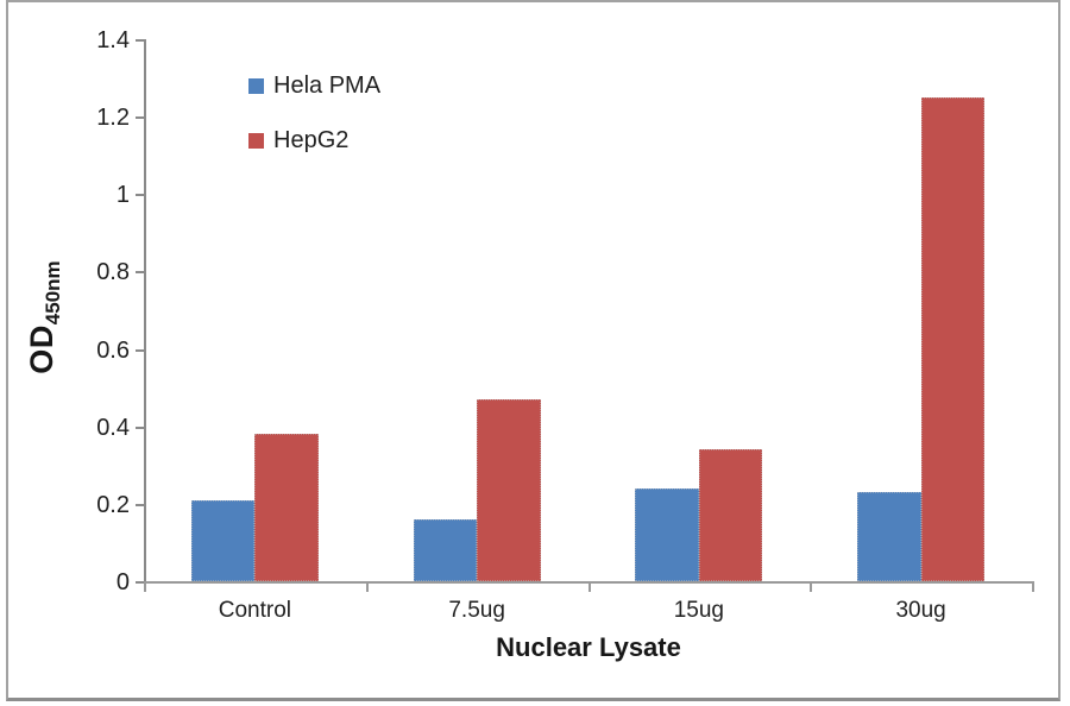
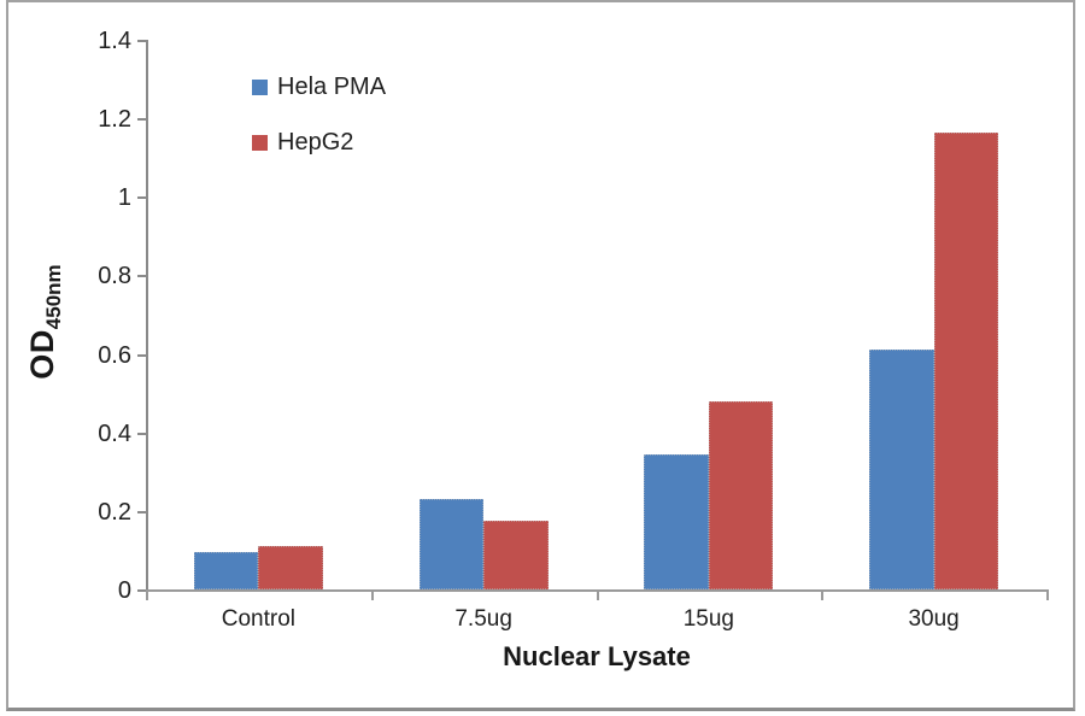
Hela PMA/Control: 0.21 -> 0.10
HepG2/Control: 0.38 -> 0.11
Hela PMA/7.5ug: 0.16 -> 0.23
HepG2/7.5ug: 0.47 -> 0.17
Hela PMA/15ug: 0.24 -> 0.34
HepG2/15ug: 0.34 -> 0.48
Hela PMA/30ug: 0.23 -> 0.61
HepG2/30ug: 1.25 -> 1.17
